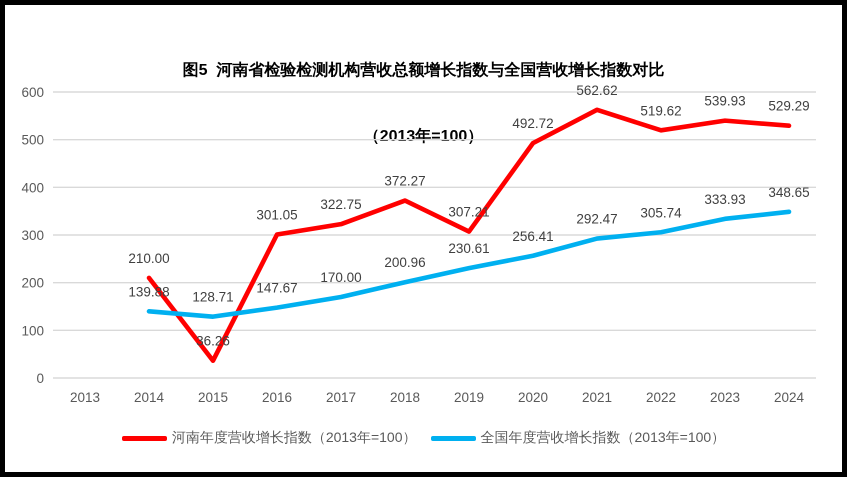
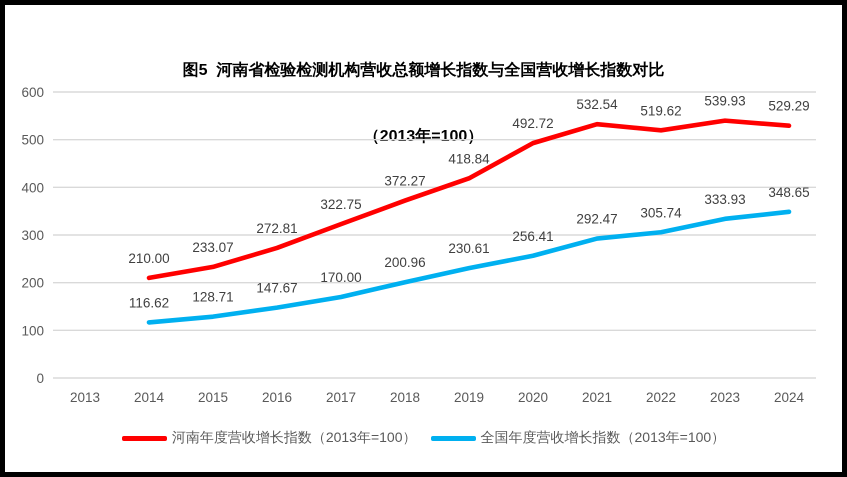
全国年度营收增长指数（2013年=100）/2014: 139.88 -> 116.62
河南年度营收增长指数（2013年=100）/2015: 36.26 -> 233.07
河南年度营收增长指数（2013年=100）/2016: 301.05 -> 272.81
河南年度营收增长指数（2013年=100）/2019: 307.21 -> 418.84
河南年度营收增长指数（2013年=100）/2021: 562.62 -> 532.54
